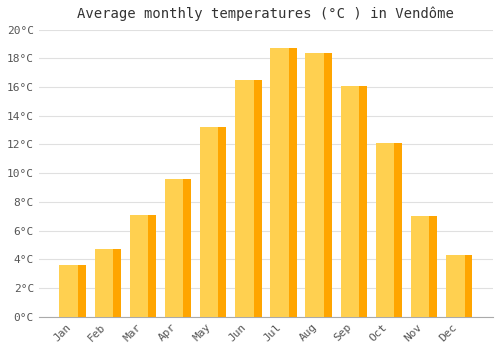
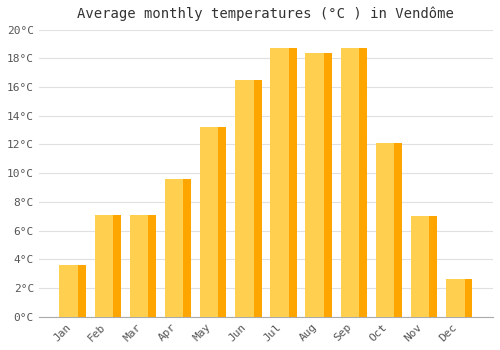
Feb: 4.7°C -> 7.1°C
Sep: 16.1°C -> 18.7°C
Dec: 4.3°C -> 2.6°C
